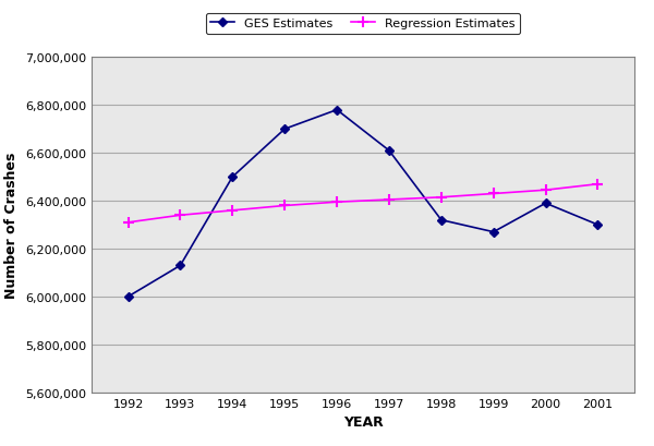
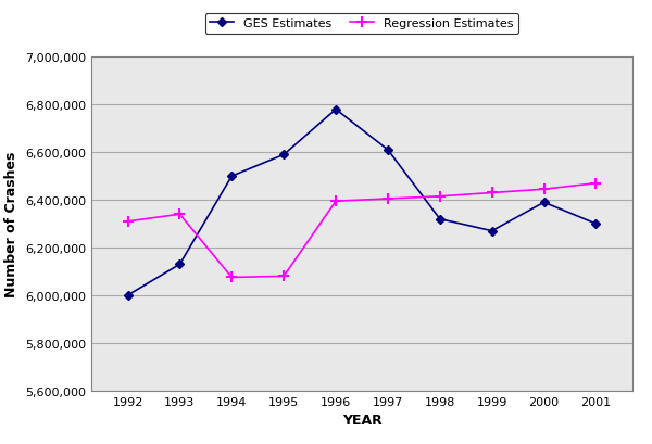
Regression Estimates/1994: 6,360,000 -> 6,075,000
GES Estimates/1995: 6,700,000 -> 6,590,000
Regression Estimates/1995: 6,380,000 -> 6,080,000
